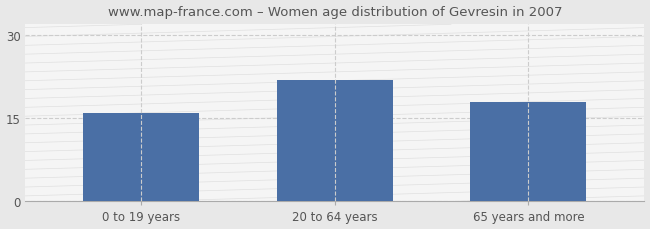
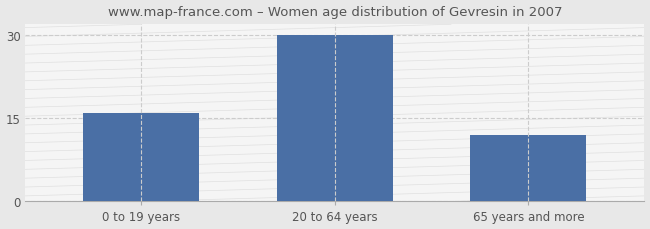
20 to 64 years: 22 -> 30
65 years and more: 18 -> 12
